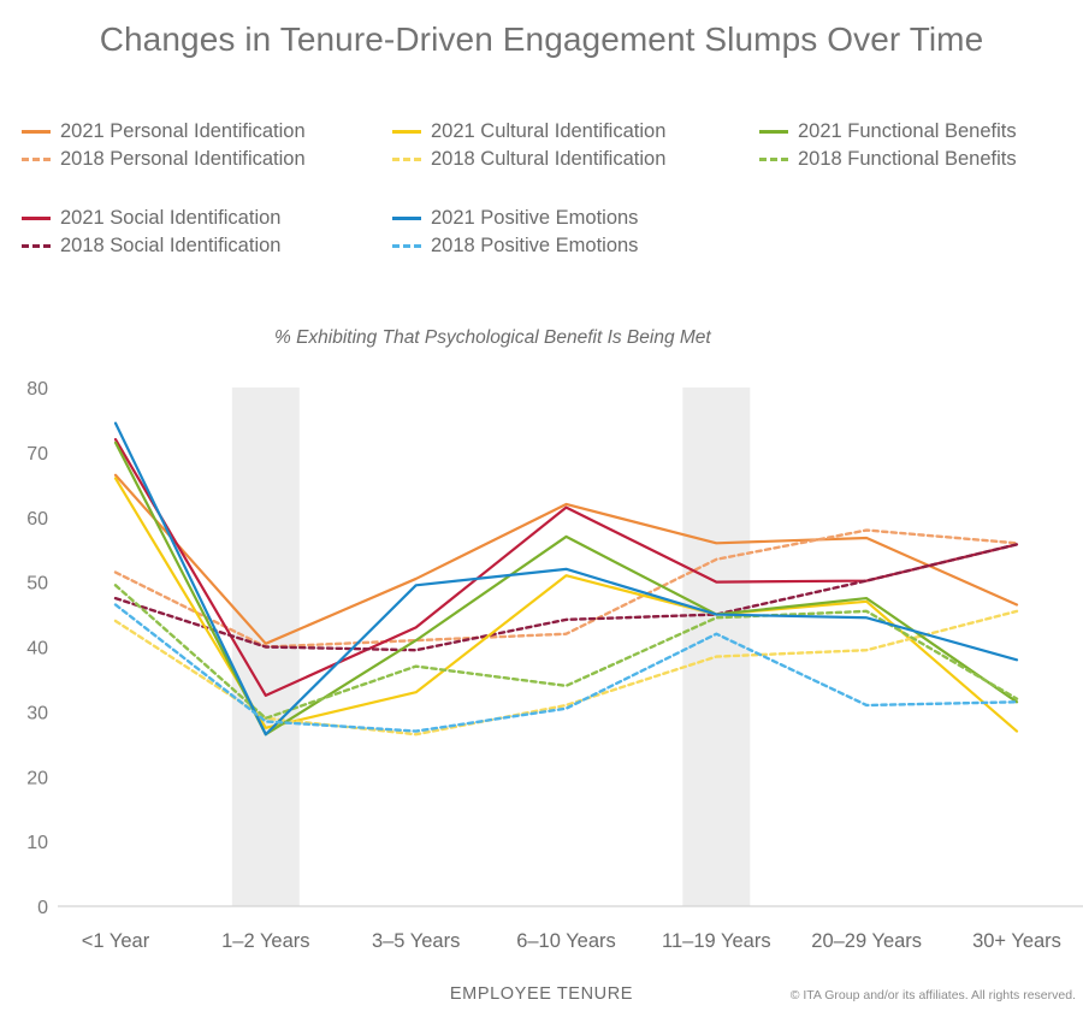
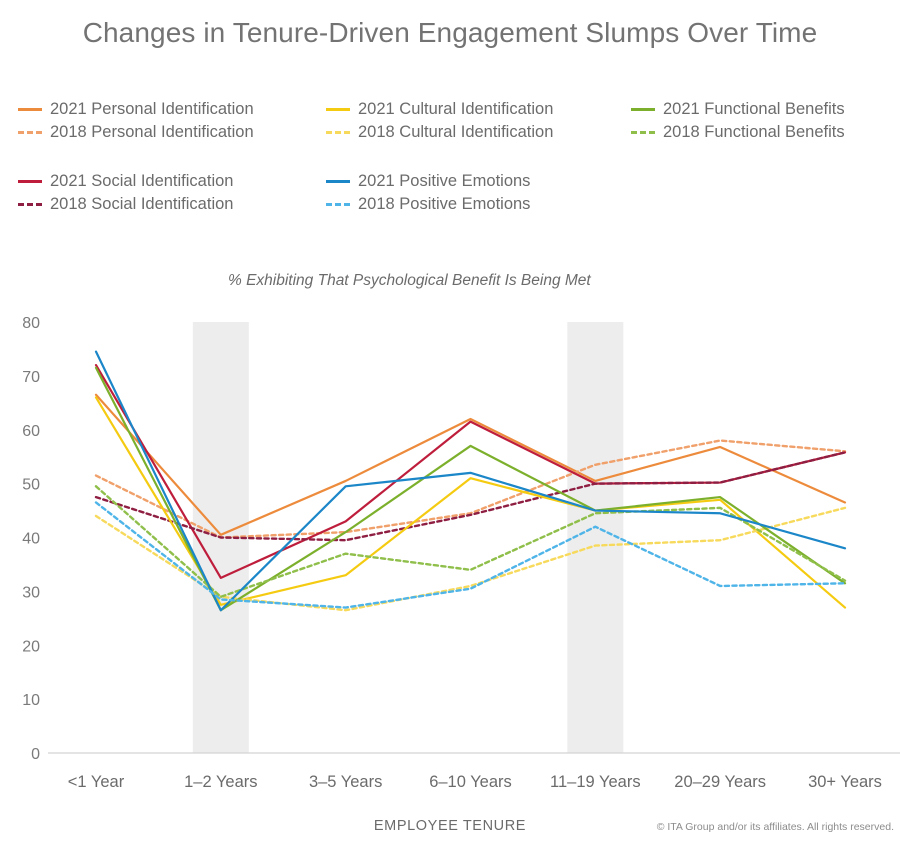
2018 Personal Identification/6–10 Years: 42 -> 44
2021 Personal Identification/11–19 Years: 56 -> 50
2018 Social Identification/11–19 Years: 45 -> 50
